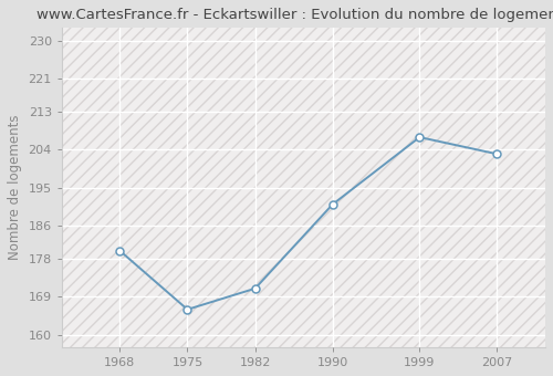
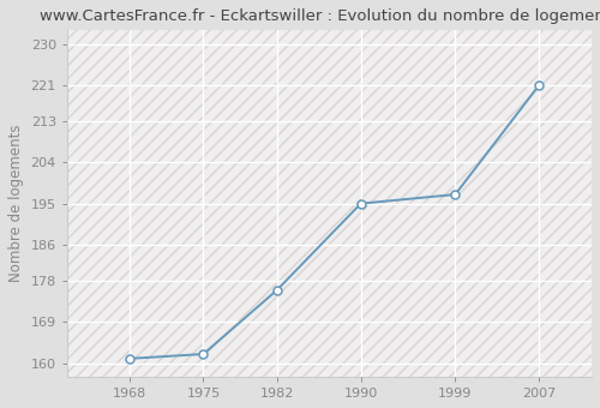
1968: 180 -> 161
1975: 166 -> 162
1982: 171 -> 176
1990: 191 -> 195
1999: 207 -> 197
2007: 203 -> 221
